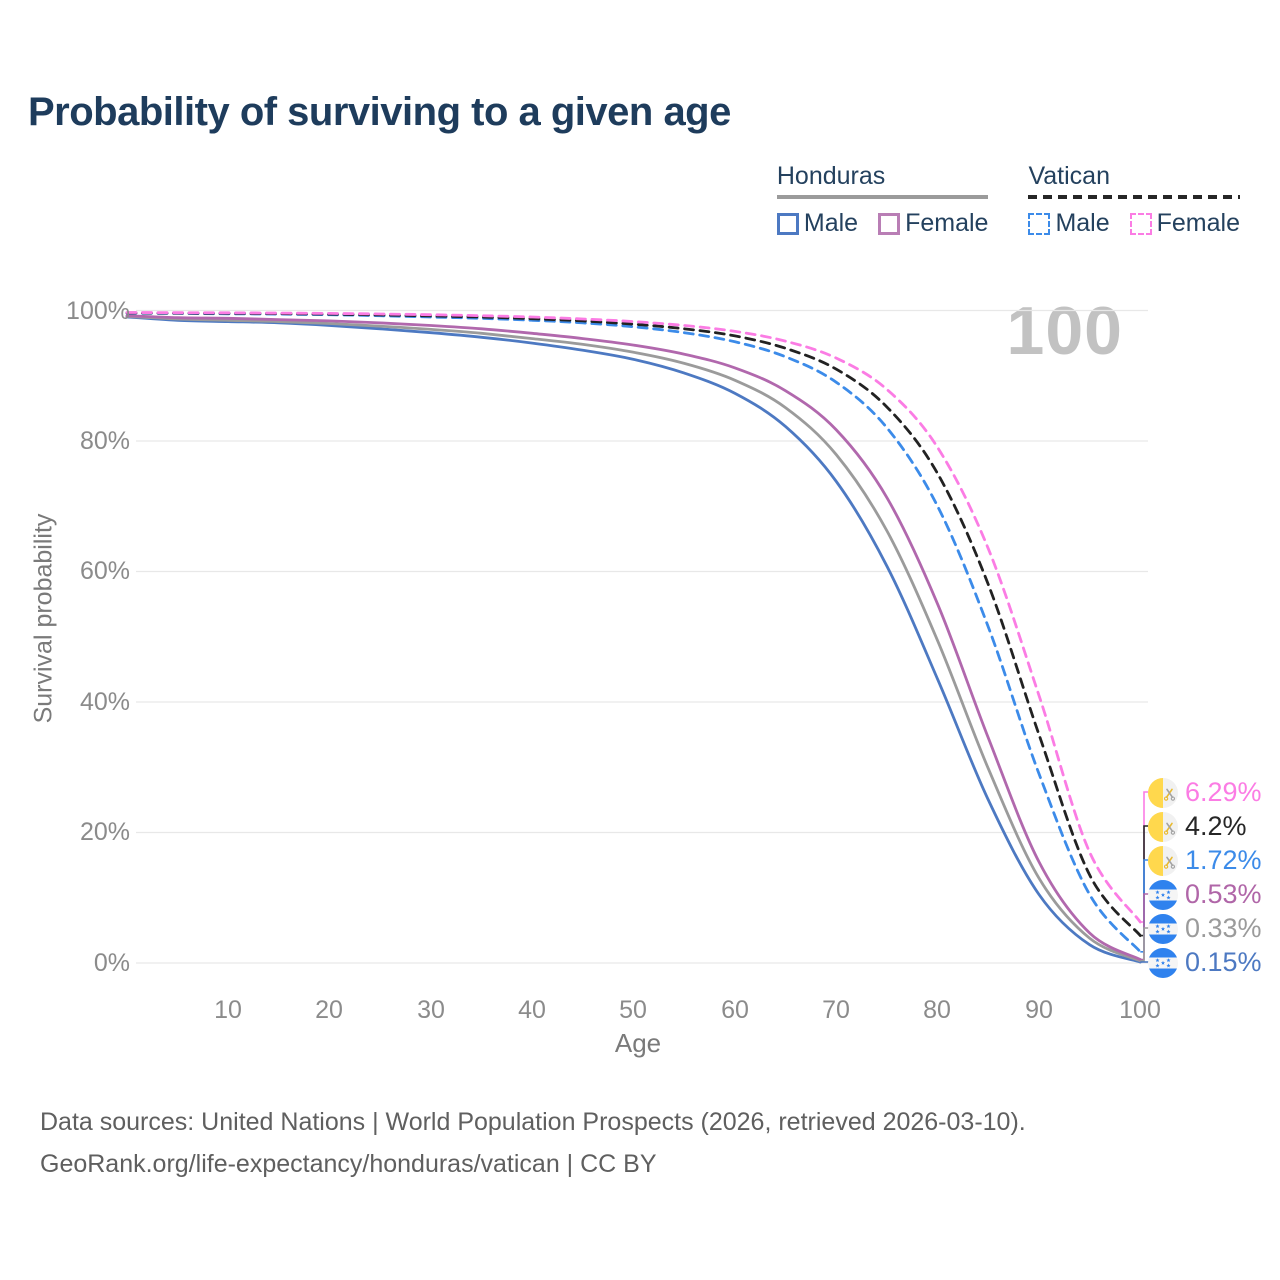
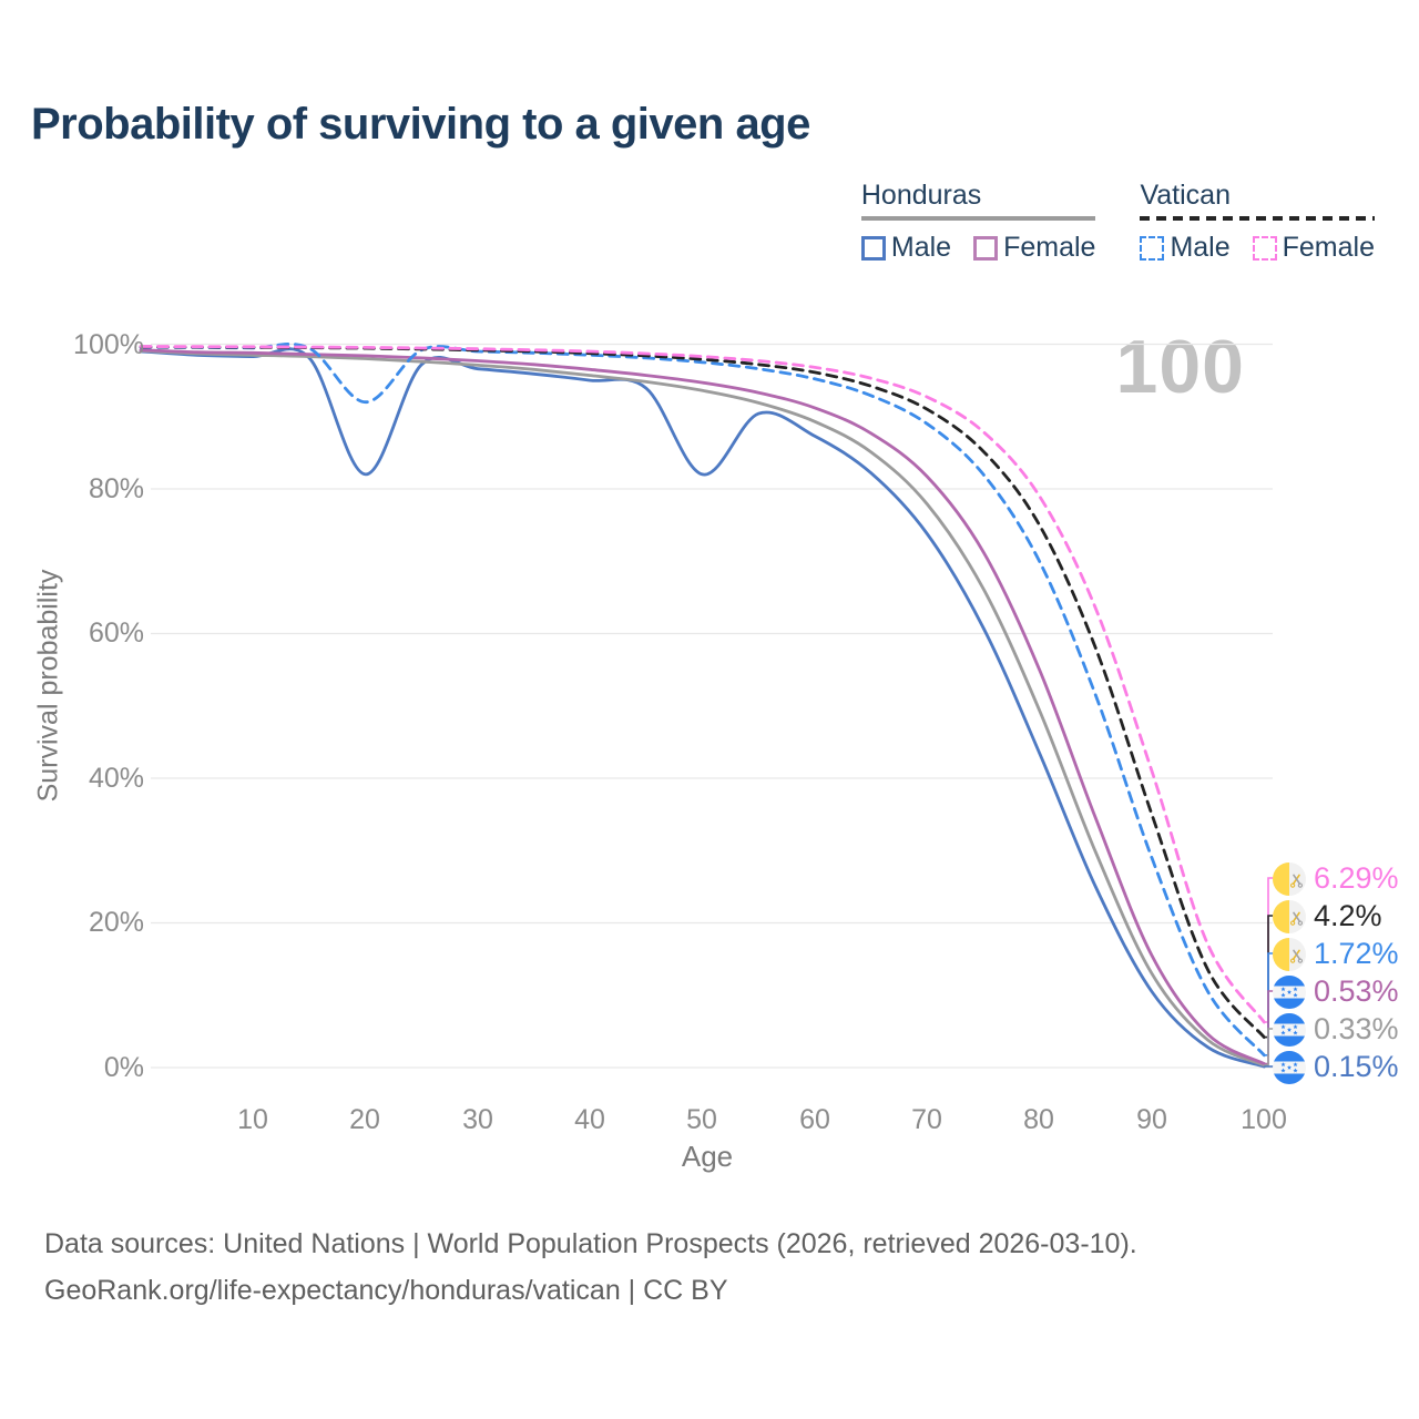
Honduras Male/20: 98% -> 82%
Vatican Male/20: 99% -> 92%
Honduras Male/50: 92% -> 82%
